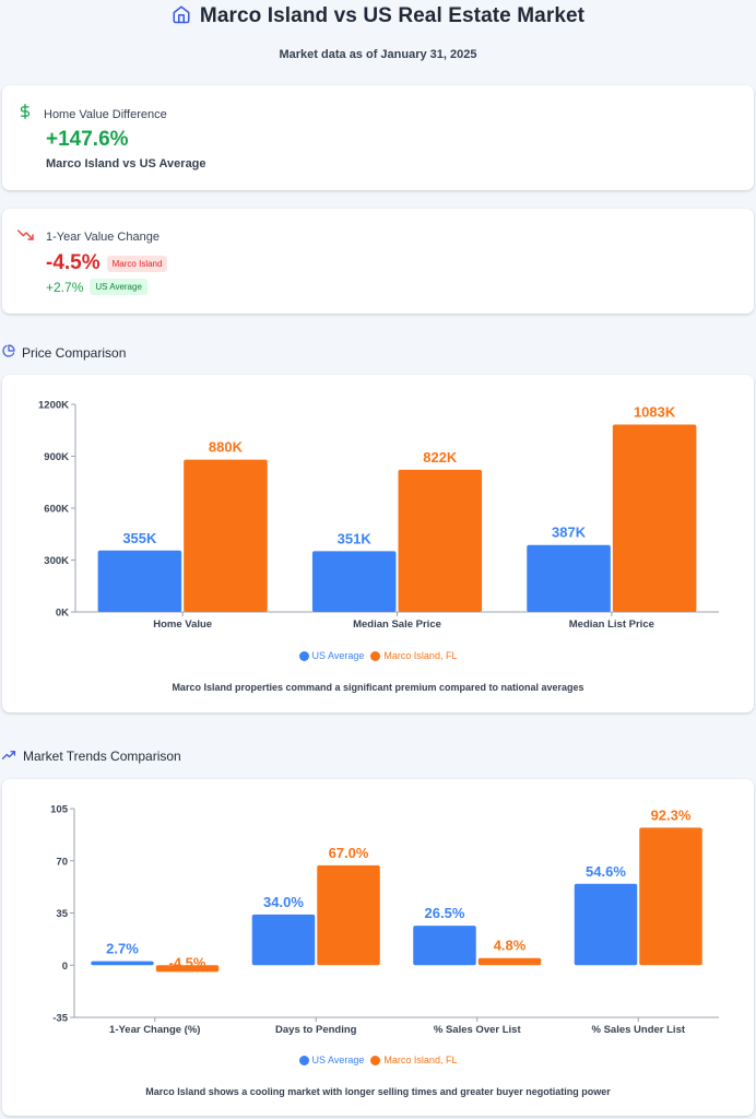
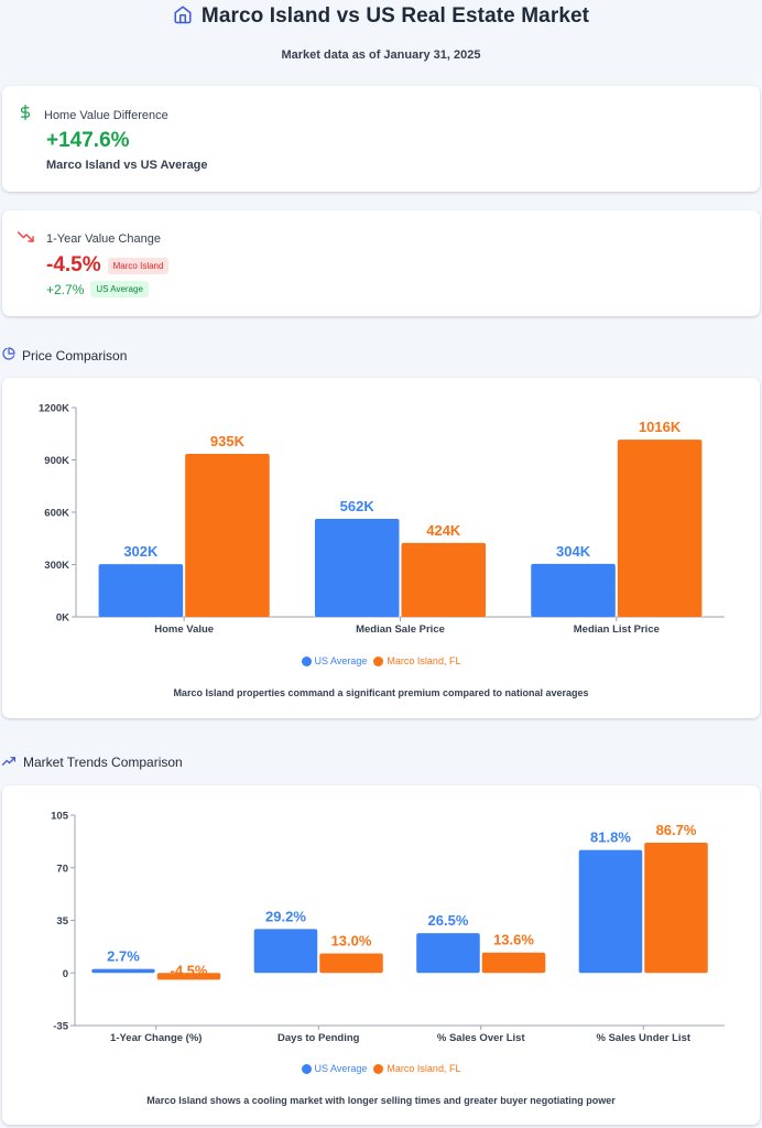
Price Comparison/US Average/Home Value: 355K -> 302K
Price Comparison/Marco Island, FL/Home Value: 880K -> 935K
Price Comparison/US Average/Median Sale Price: 351K -> 562K
Price Comparison/Marco Island, FL/Median Sale Price: 822K -> 424K
Price Comparison/US Average/Median List Price: 387K -> 304K
Price Comparison/Marco Island, FL/Median List Price: 1083K -> 1016K
Market Trends Comparison/US Average/Days to Pending: 34.0% -> 29.2%
Market Trends Comparison/Marco Island, FL/Days to Pending: 67.0% -> 13.0%
Market Trends Comparison/Marco Island, FL/% Sales Over List: 4.8% -> 13.6%
Market Trends Comparison/US Average/% Sales Under List: 54.6% -> 81.8%
Market Trends Comparison/Marco Island, FL/% Sales Under List: 92.3% -> 86.7%
